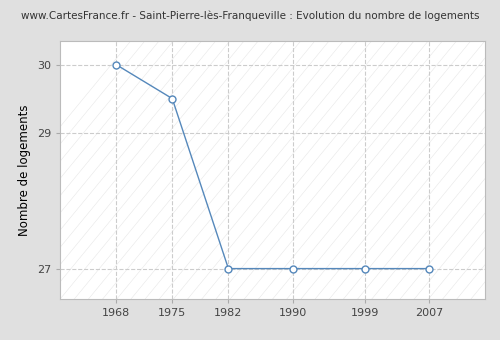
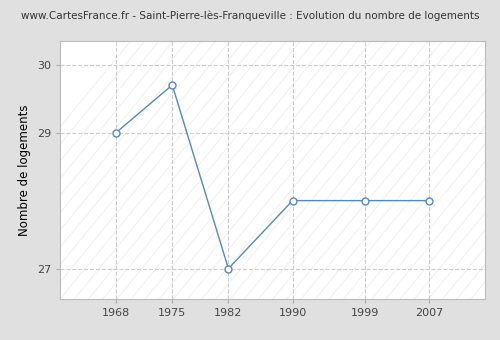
1968: 30.0 -> 29.0
1975: 29.5 -> 29.7
1990: 27.0 -> 28.0
1999: 27.0 -> 28.0
2007: 27.0 -> 28.0
